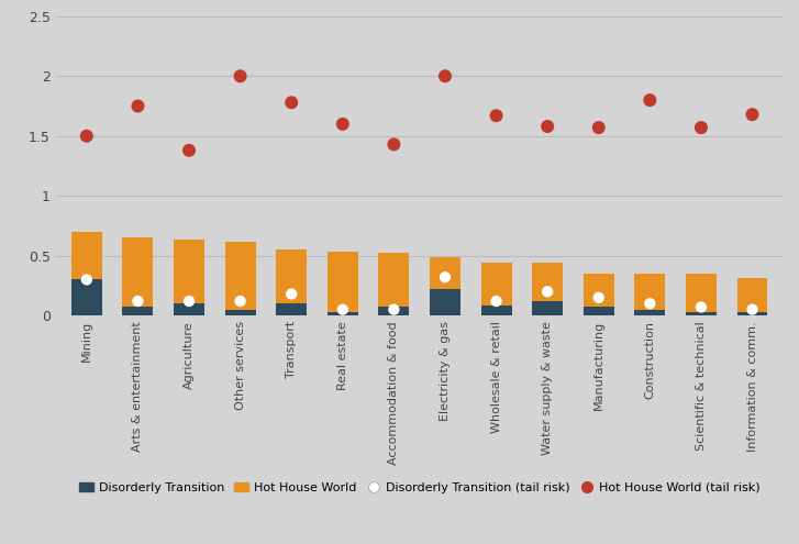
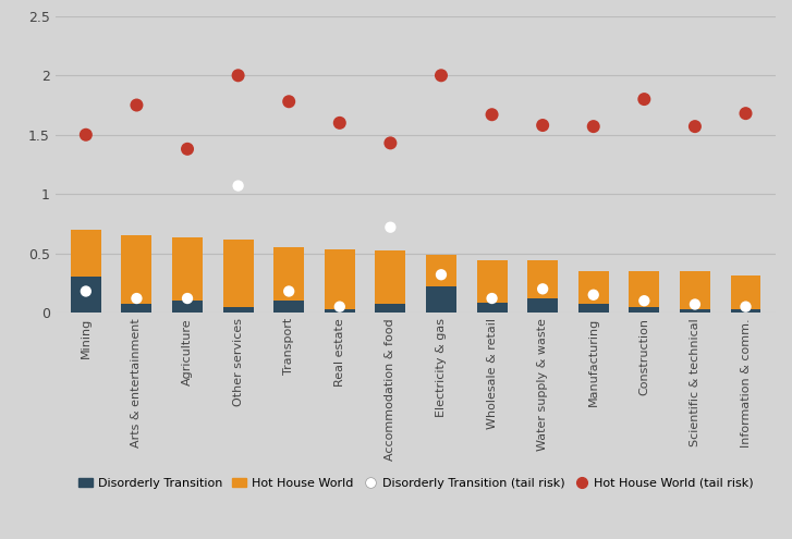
Disorderly Transition (tail risk)/Mining: 0.30 -> 0.18
Disorderly Transition (tail risk)/Other services: 0.12 -> 1.07
Disorderly Transition (tail risk)/Accommodation & food: 0.05 -> 0.72
